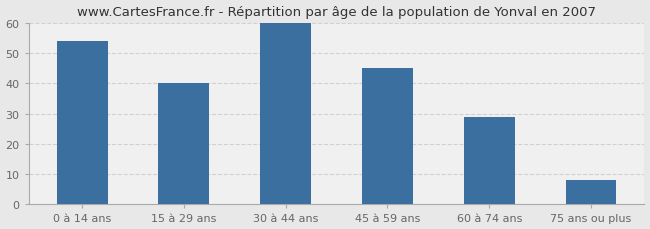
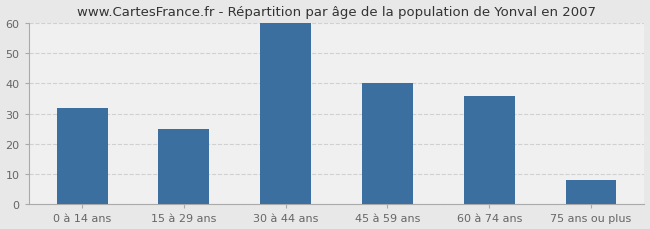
0 à 14 ans: 54 -> 32
15 à 29 ans: 40 -> 25
45 à 59 ans: 45 -> 40
60 à 74 ans: 29 -> 36
